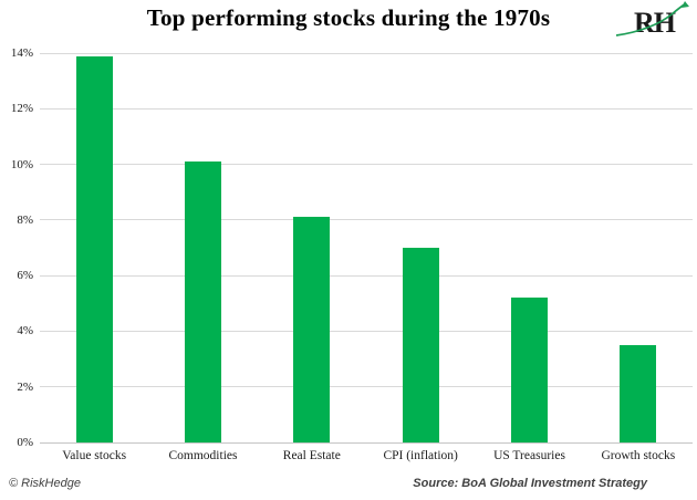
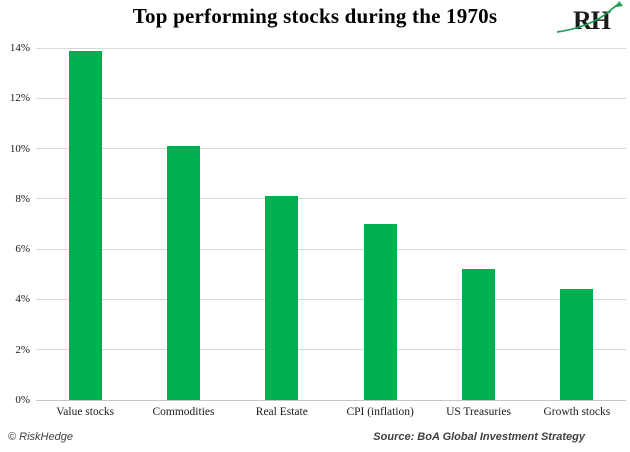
Growth stocks: 3.5% -> 4.4%
